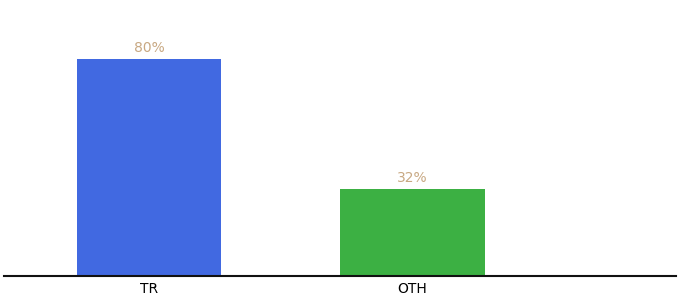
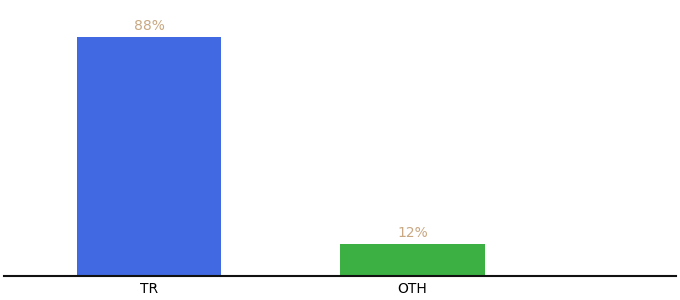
TR: 80% -> 88%
OTH: 32% -> 12%
